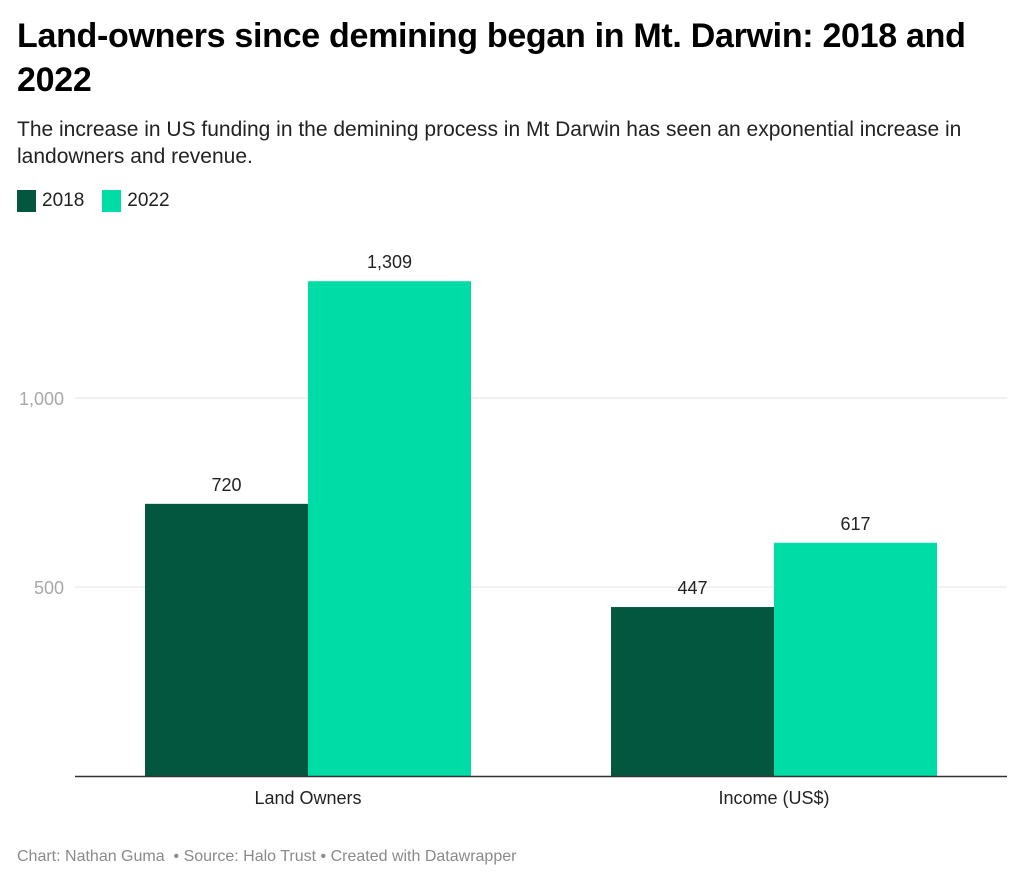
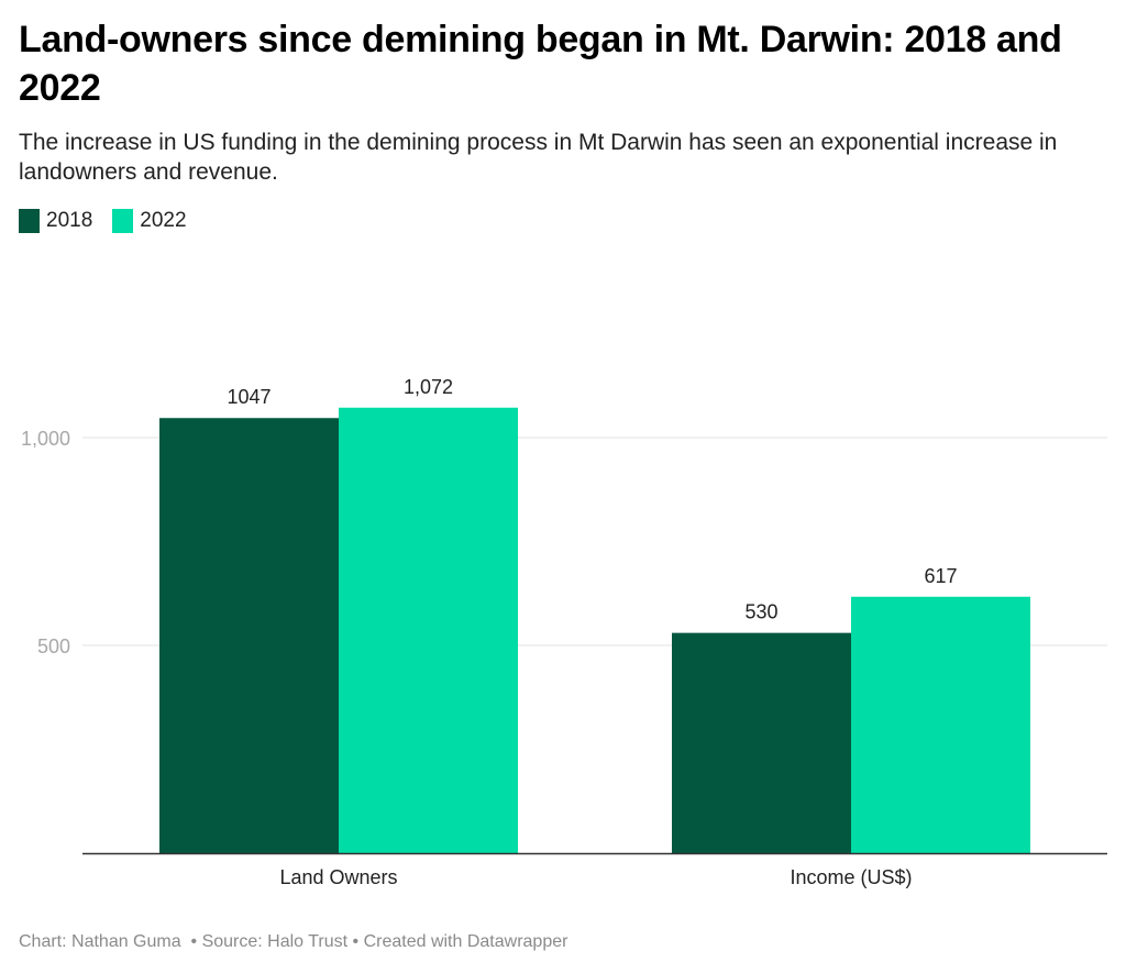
2018/Land Owners: 720 -> 1047
2022/Land Owners: 1,309 -> 1,072
2018/Income (US$): 447 -> 530
